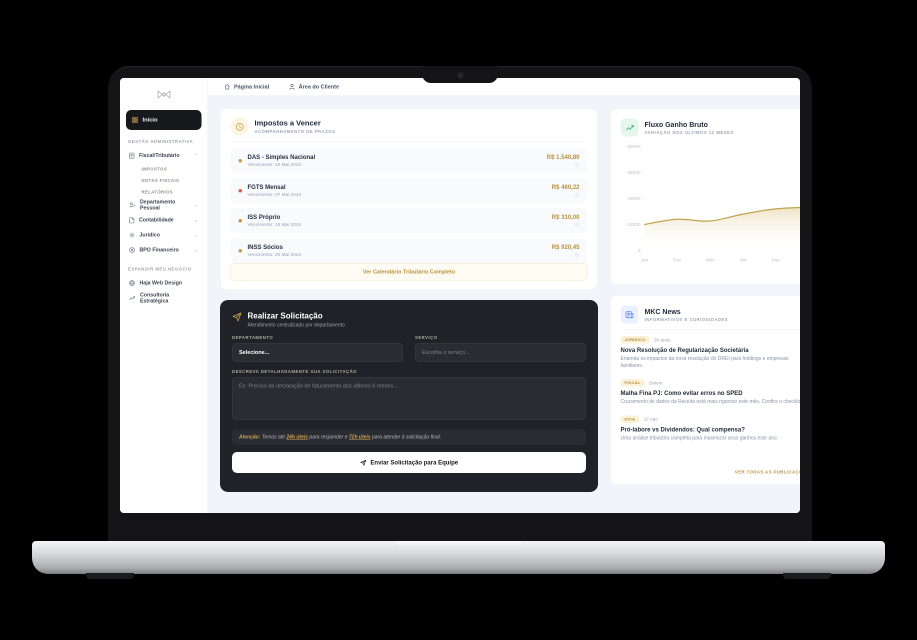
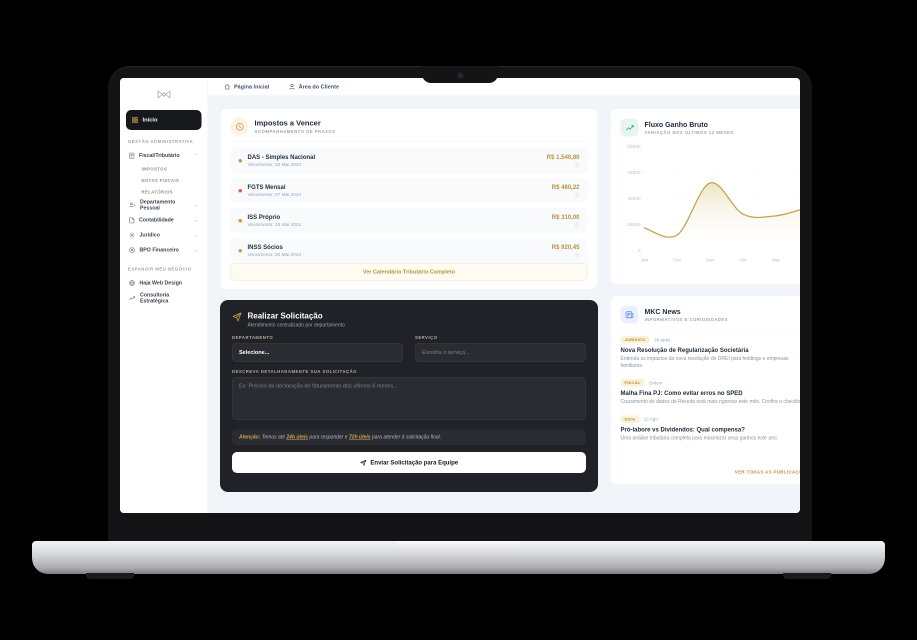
Jan: 15000 -> 13000
Fev: 18000 -> 9000
Mar: 17000 -> 39000
Mai: 24000 -> 20000
